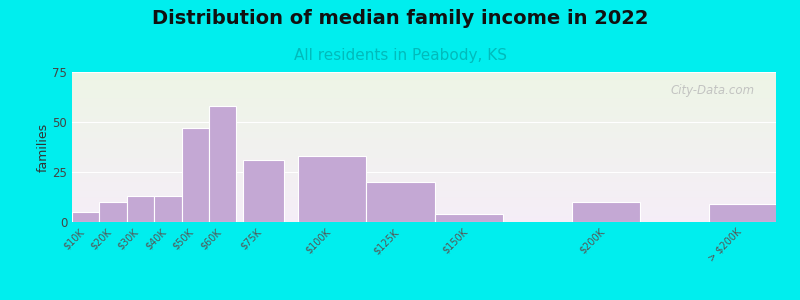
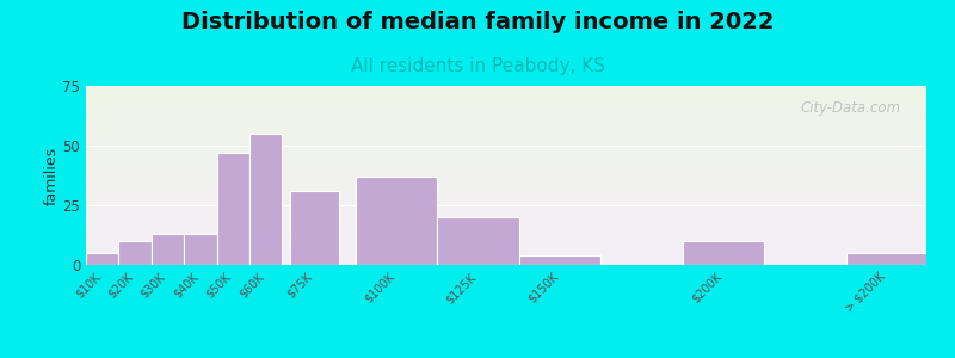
$60K: 58 -> 55
$100K: 33 -> 37
> $200K: 9 -> 5
